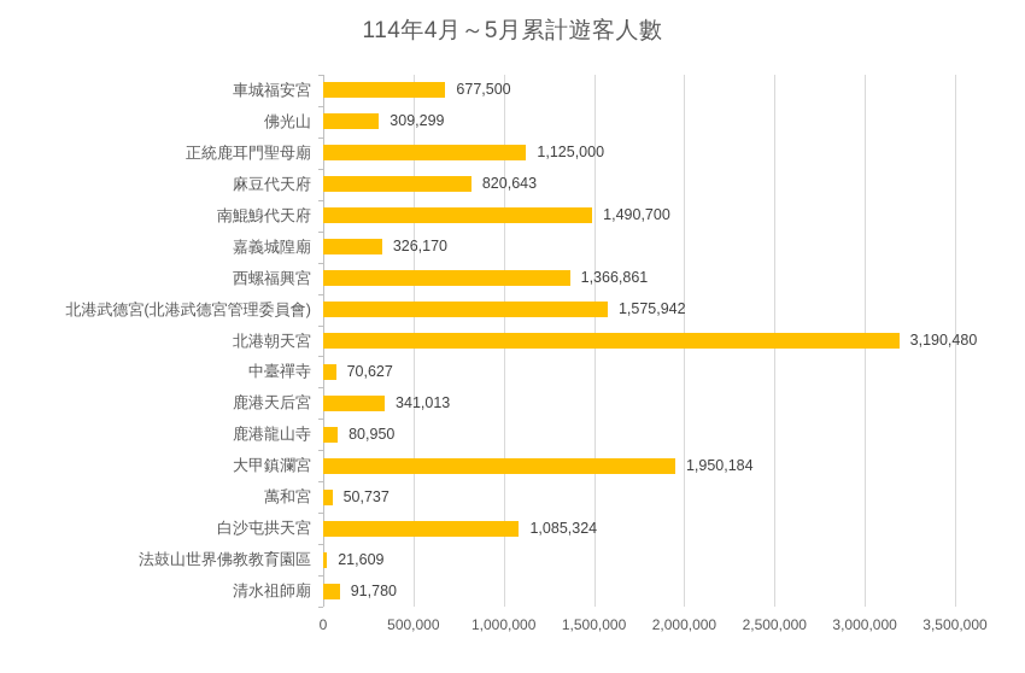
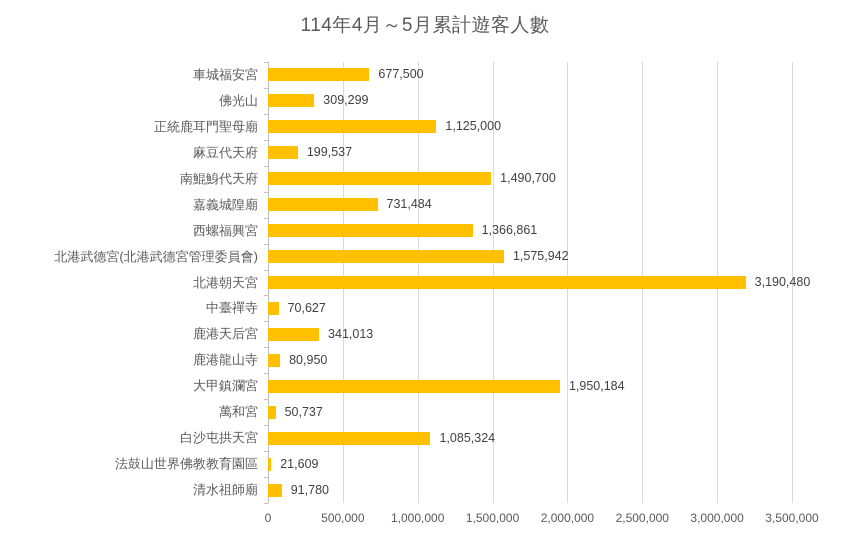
麻豆代天府: 820,643 -> 199,537
嘉義城隍廟: 326,170 -> 731,484
